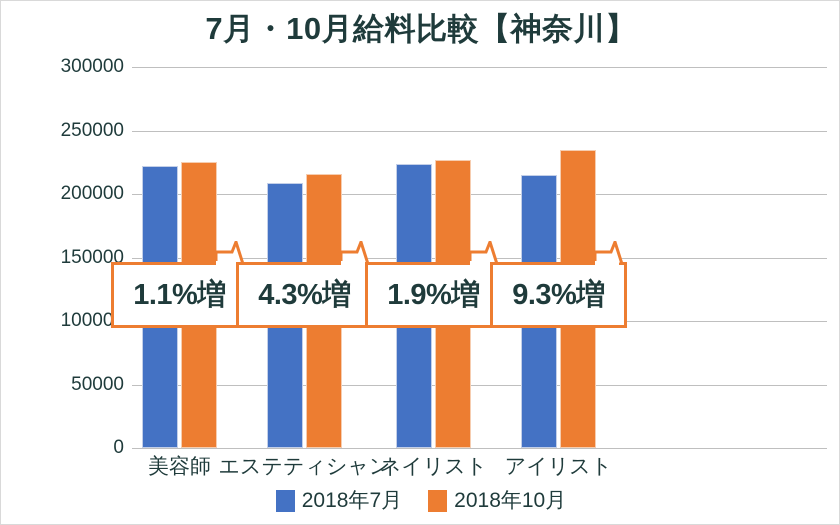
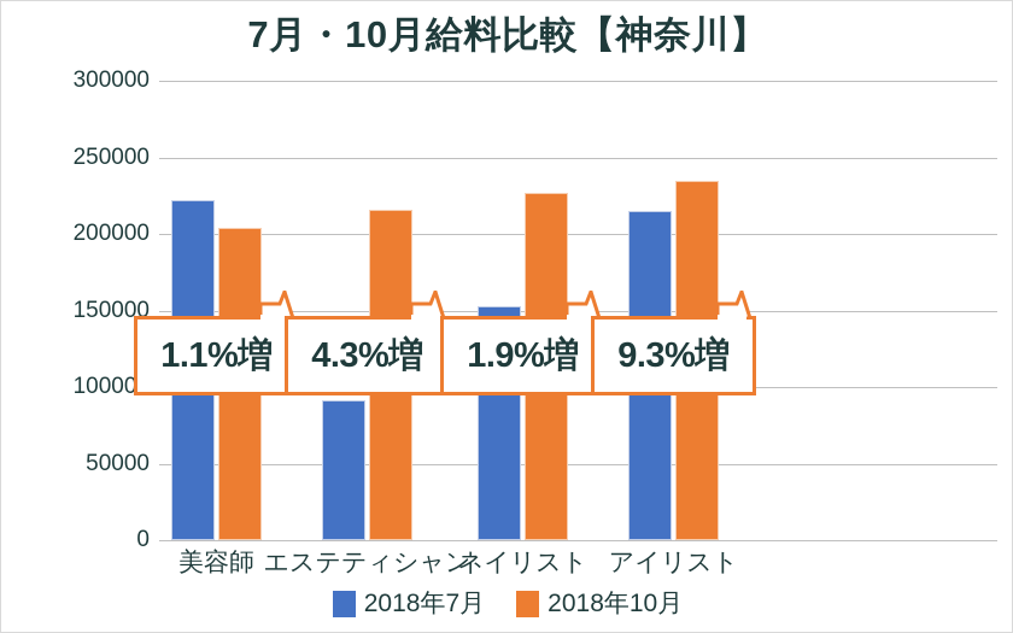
2018年10月/美容師: 225000 -> 204000
2018年7月/エステティシャン: 209000 -> 91000
2018年7月/ネイリスト: 224000 -> 153000
